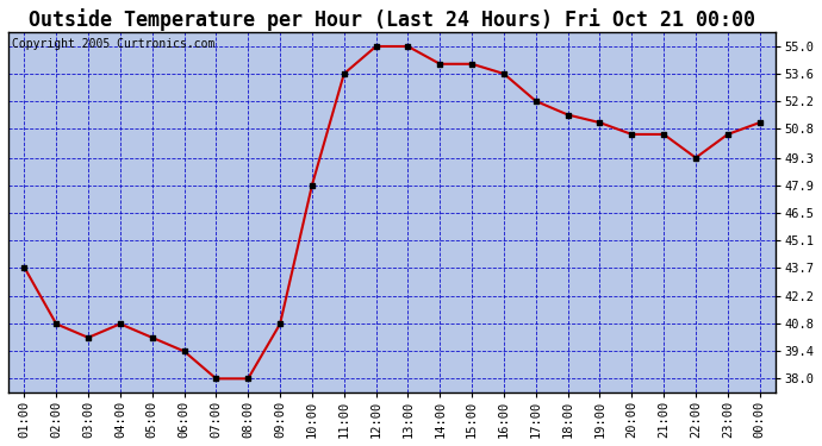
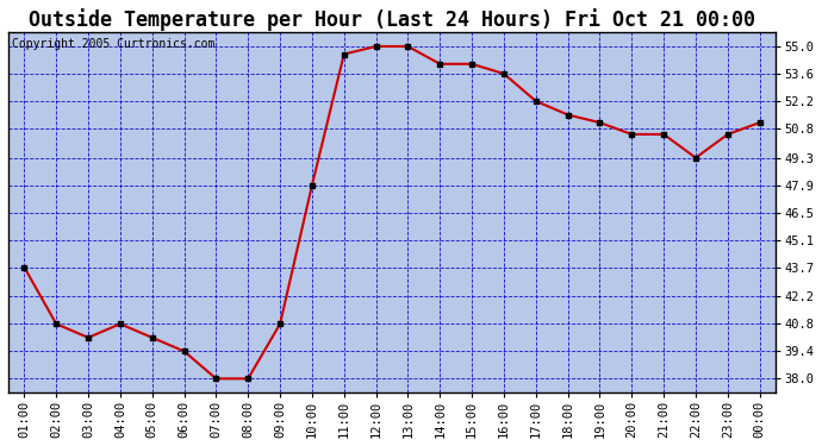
11:00: 53.6 -> 54.6
